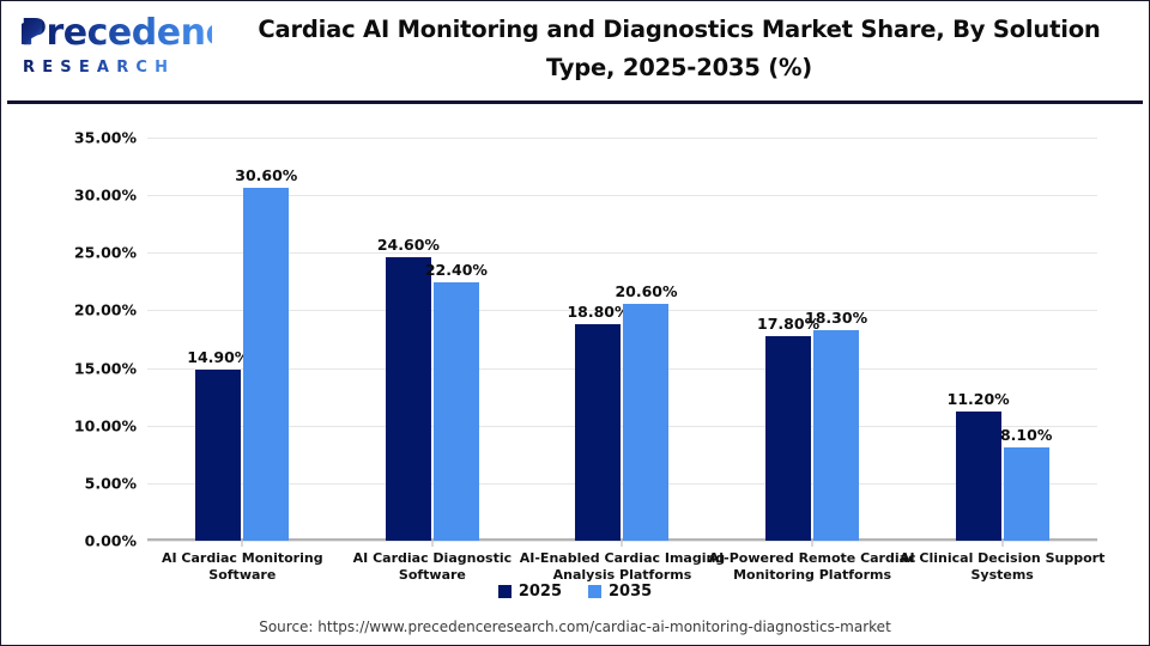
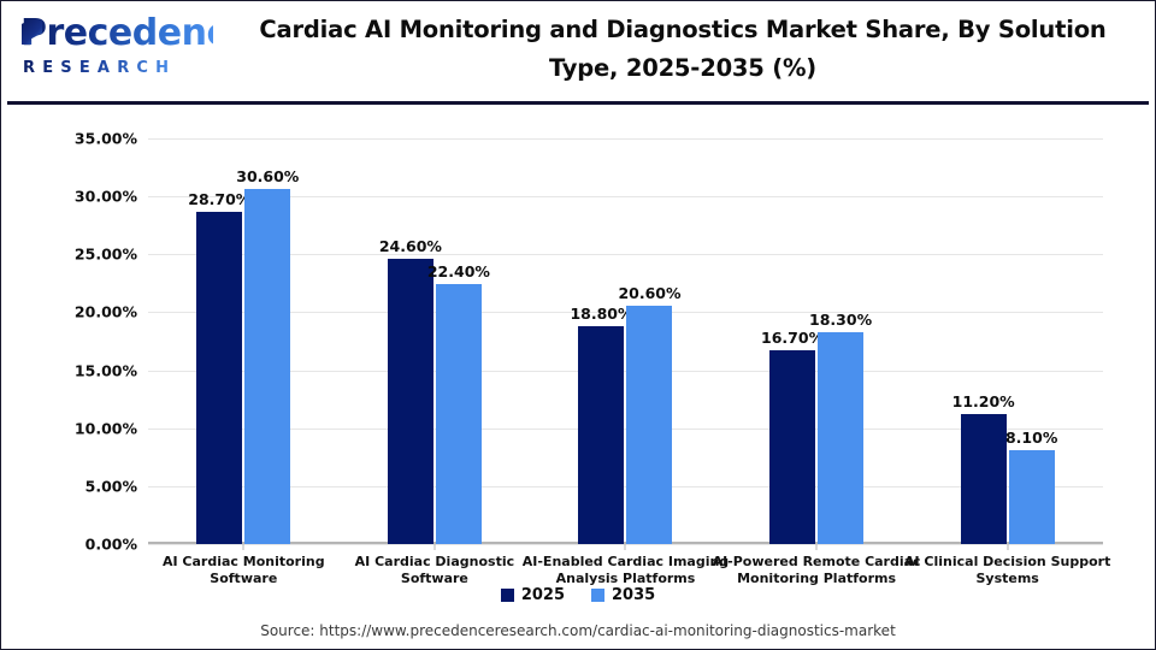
2025/AI Cardiac Monitoring Software: 14.90% -> 28.70%
2025/AI-Powered Remote Cardiac Monitoring Platforms: 17.80% -> 16.70%
